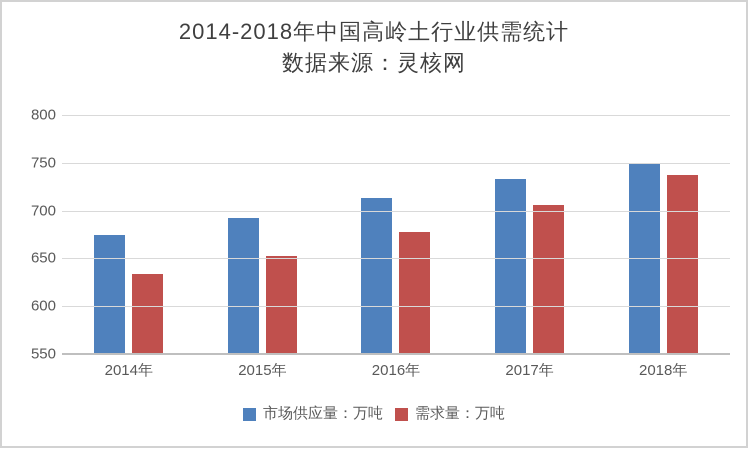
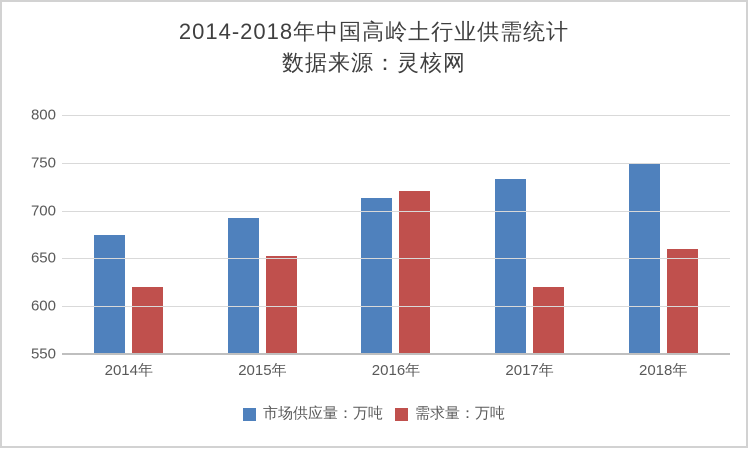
需求量：万吨/2014年: 630 -> 620
需求量：万吨/2016年: 680 -> 720
需求量：万吨/2017年: 710 -> 620
需求量：万吨/2018年: 740 -> 660
